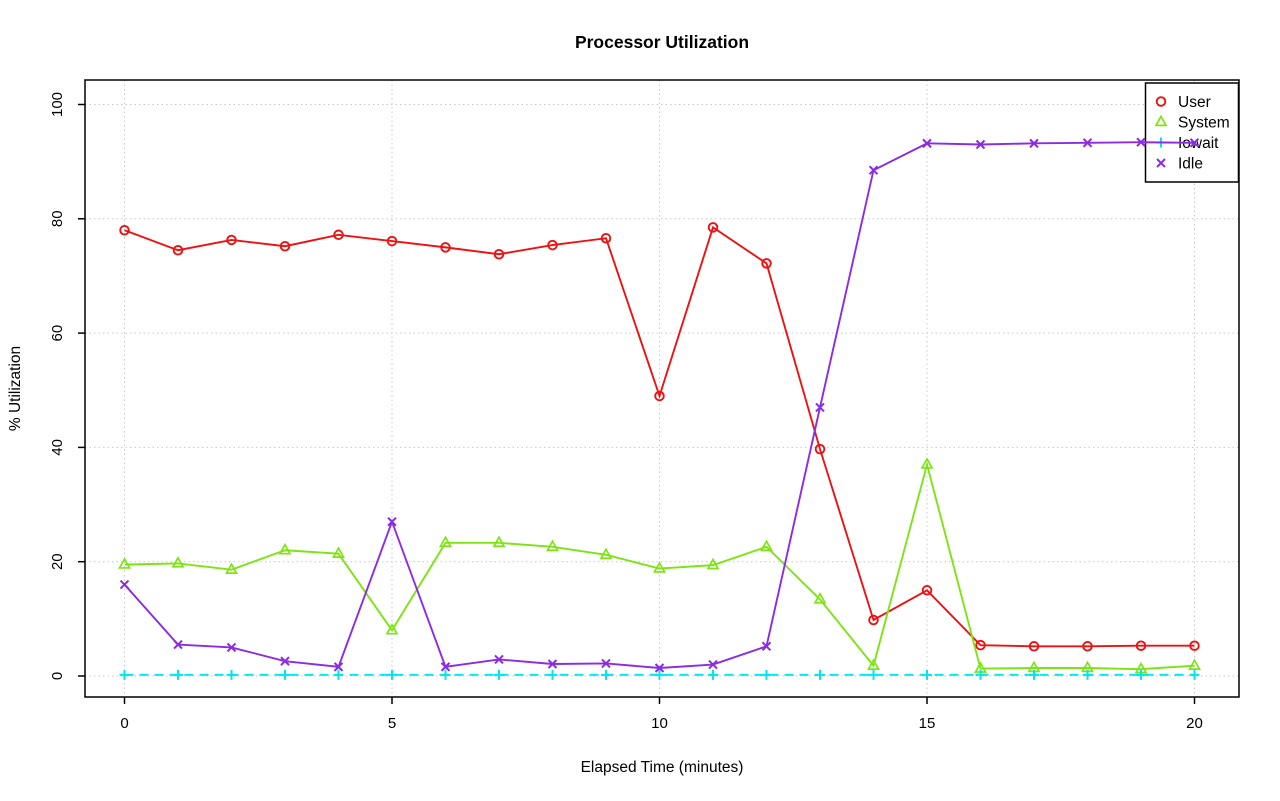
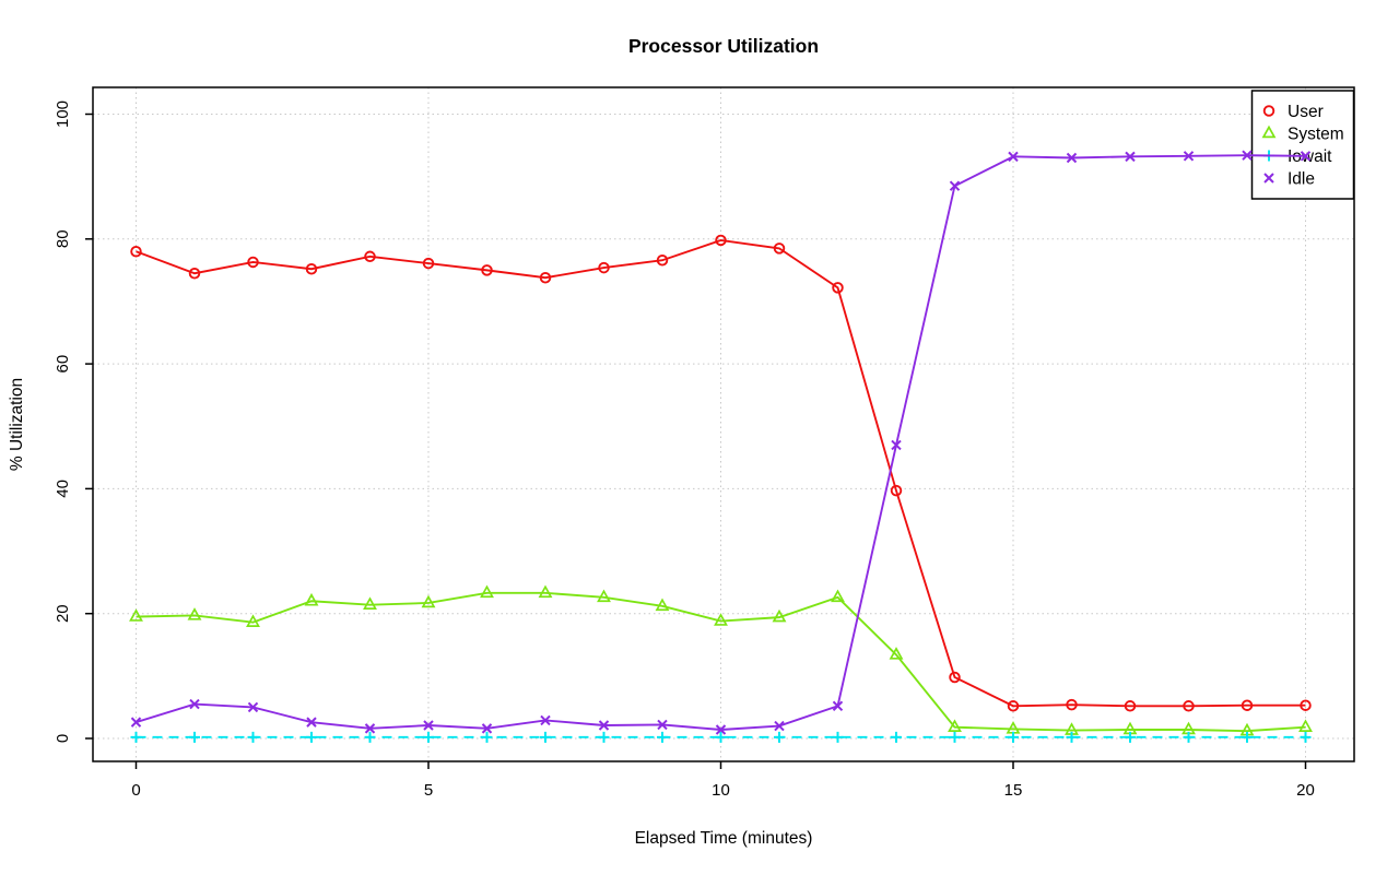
Idle/0: 16 -> 3
System/5: 8 -> 22
Idle/5: 27 -> 2
User/10: 49 -> 80
User/15: 15 -> 5
System/15: 37 -> 2
